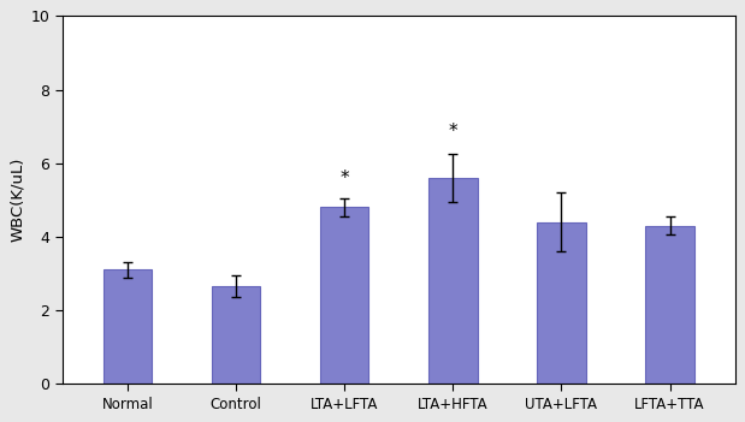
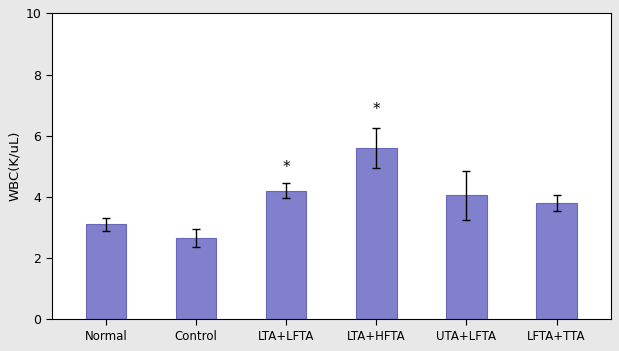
LTA+LFTA: 4.80 -> 4.20
UTA+LFTA: 4.40 -> 4.05
LFTA+TTA: 4.30 -> 3.80
